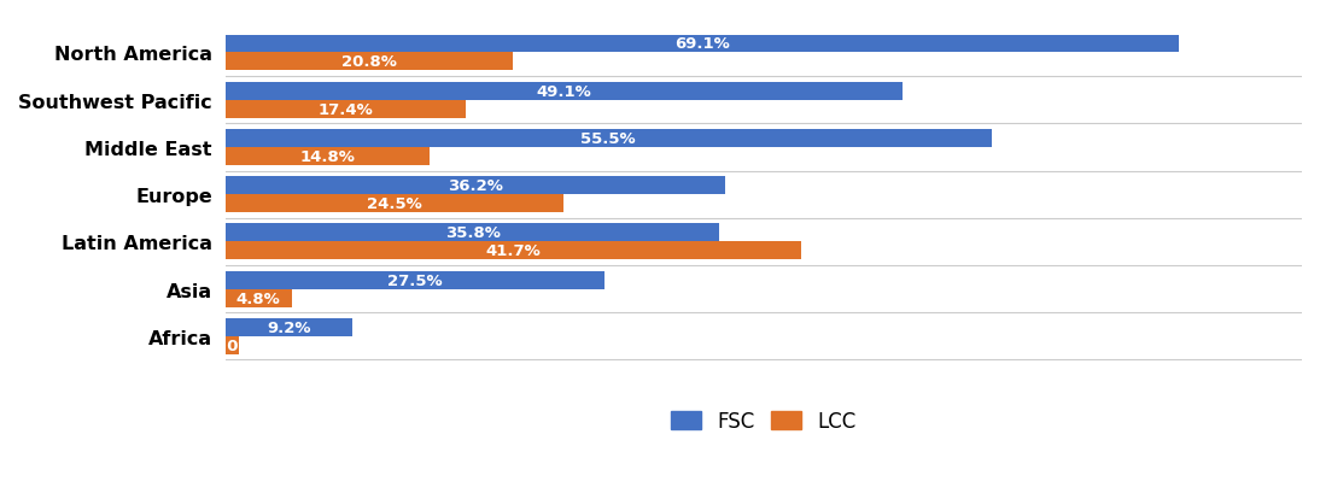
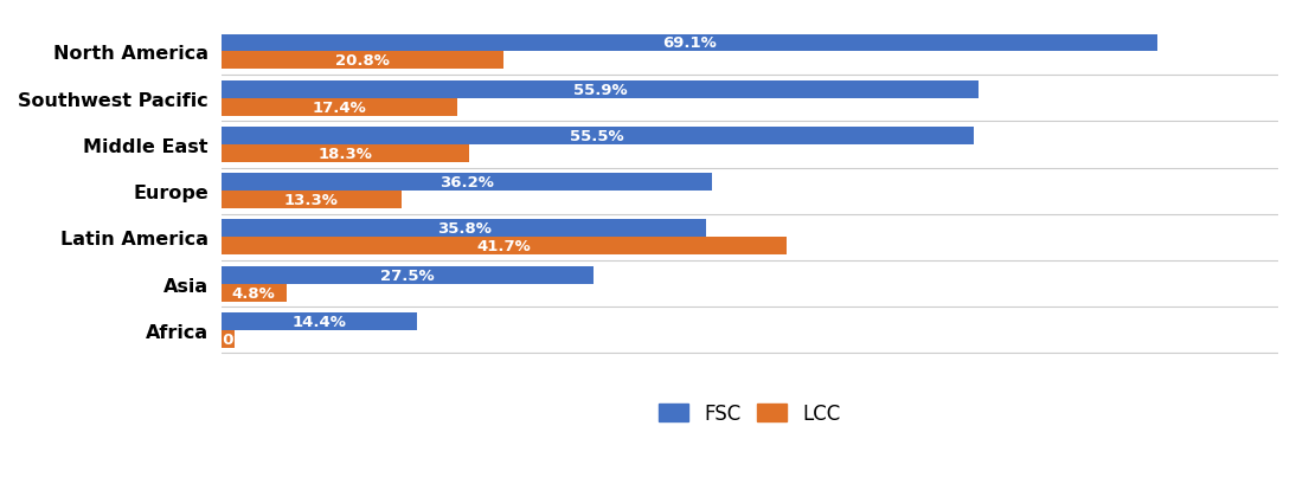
FSC/Southwest Pacific: 49.1% -> 55.9%
LCC/Middle East: 14.8% -> 18.3%
LCC/Europe: 24.5% -> 13.3%
FSC/Africa: 9.2% -> 14.4%
